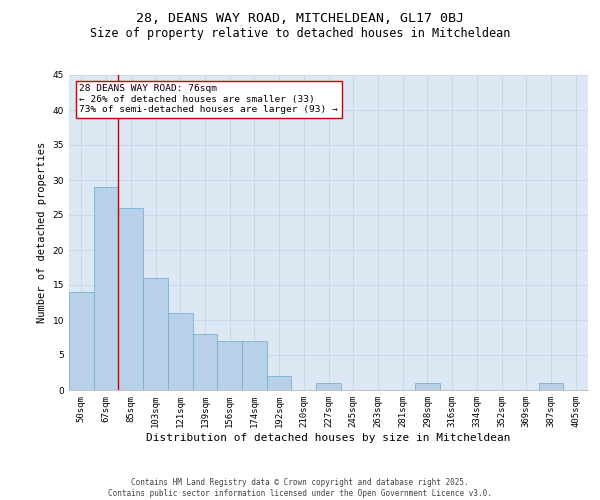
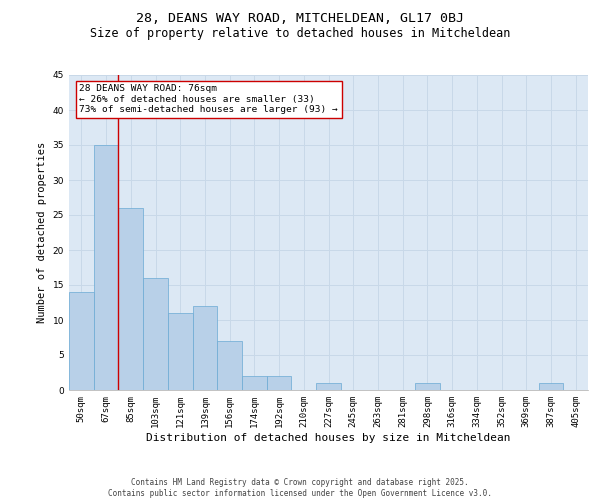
67sqm: 29 -> 35
139sqm: 8 -> 12
174sqm: 7 -> 2
